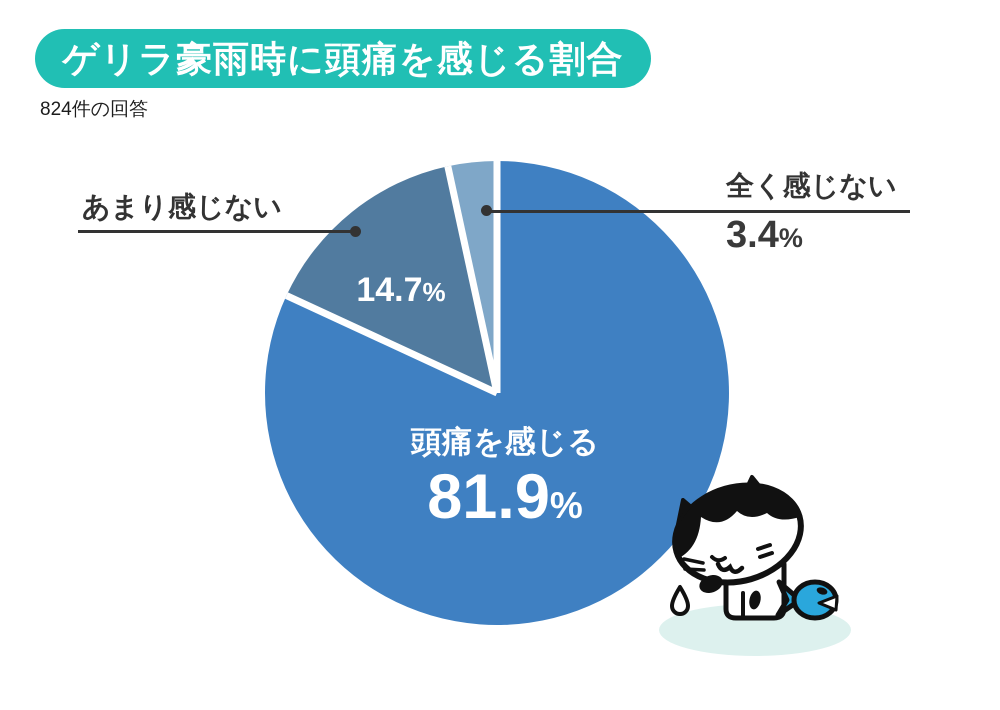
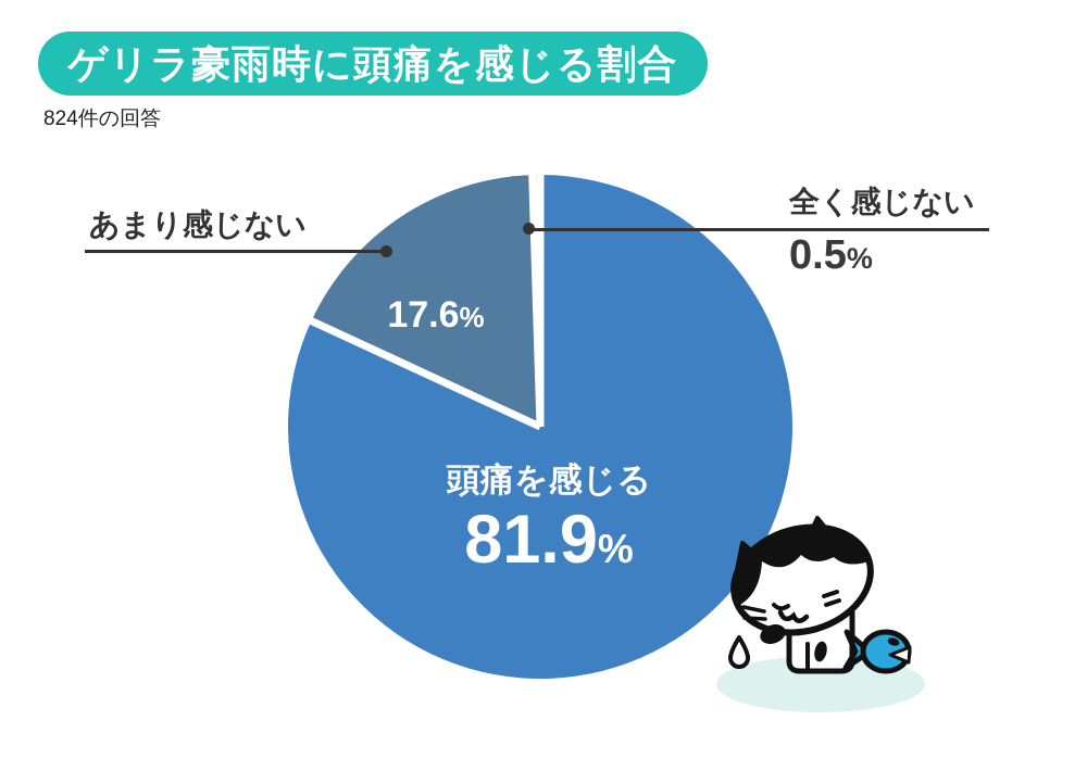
あまり感じない: 14.7 -> 17.6
全く感じない: 3.4 -> 0.5
